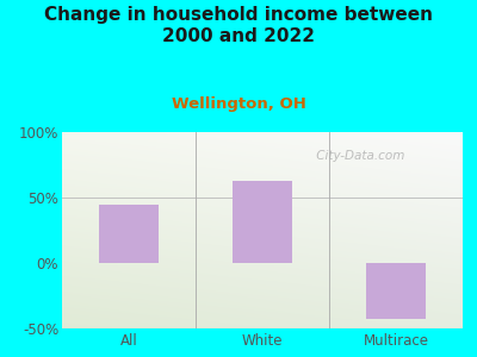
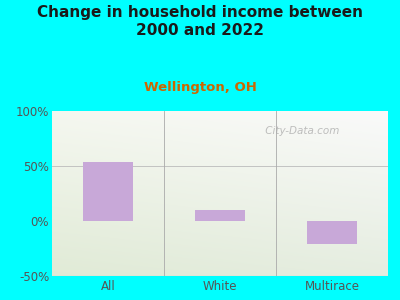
All: 45% -> 54%
White: 63% -> 10%
Multirace: -43% -> -21%
